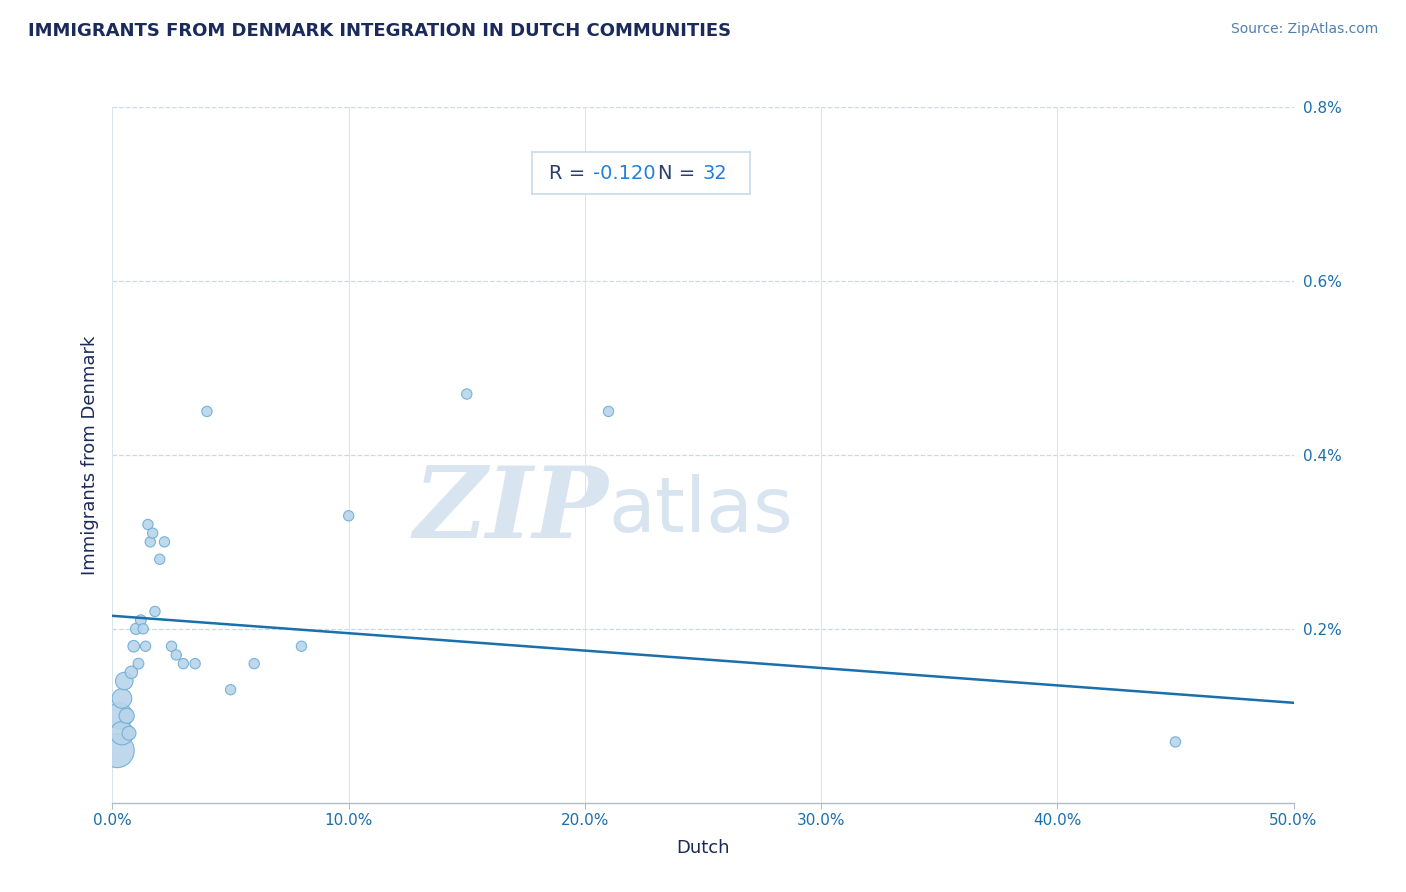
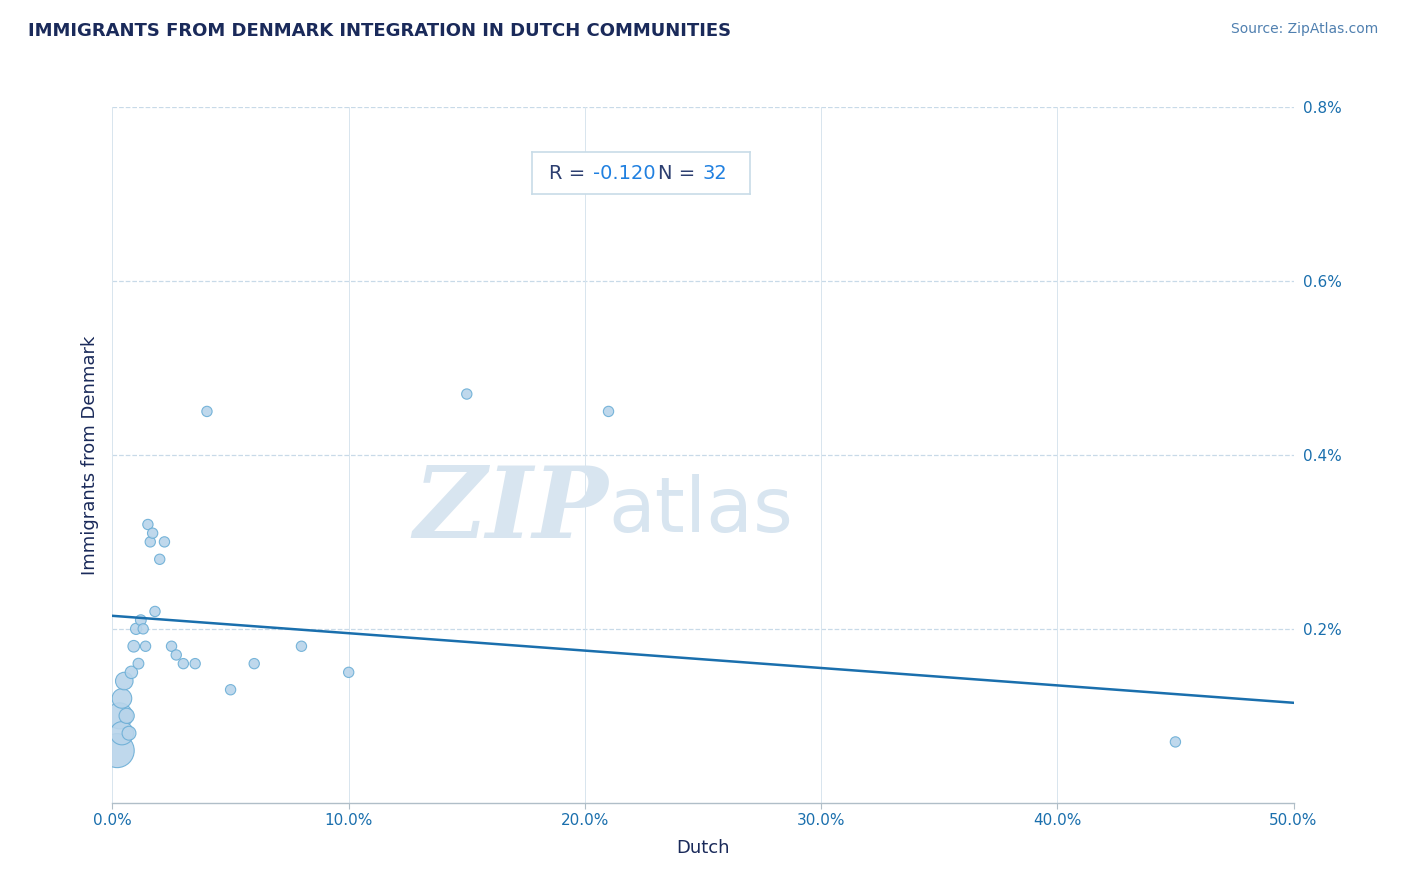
10.0%: 0.33% -> 0.15%
